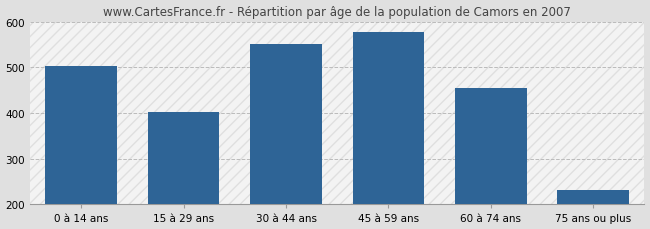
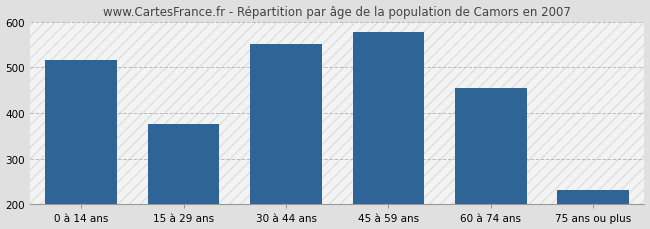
0 à 14 ans: 503 -> 515
15 à 29 ans: 403 -> 375
